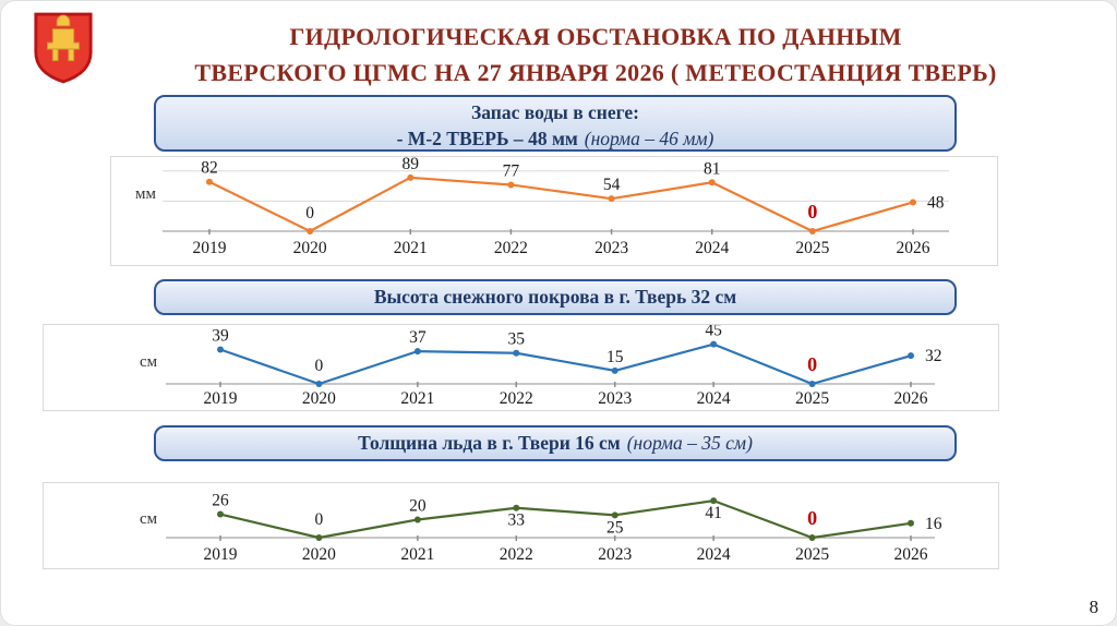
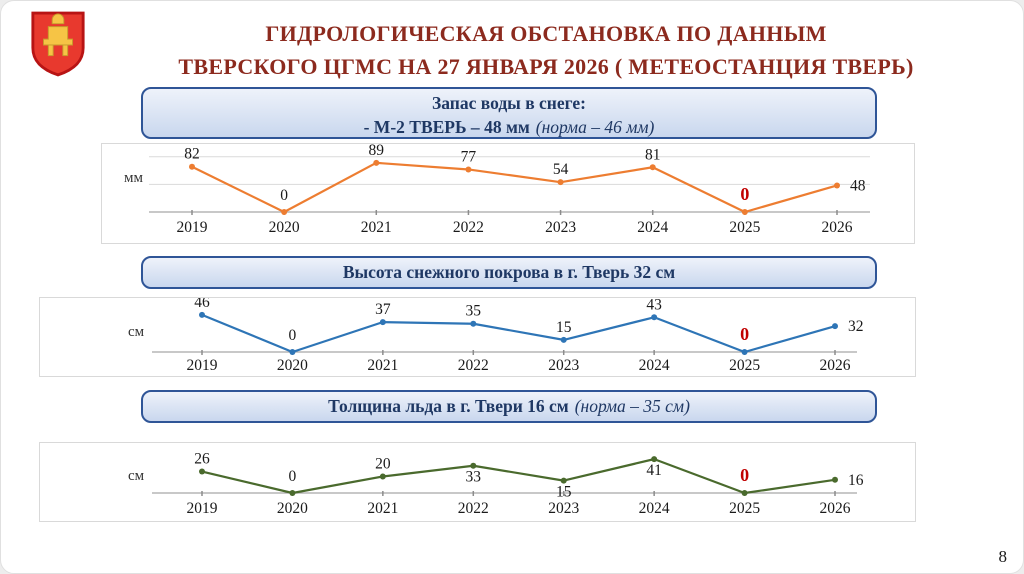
Высота снежного покрова в г. Тверь 32 см/2019: 39 -> 46
Высота снежного покрова в г. Тверь 32 см/2024: 45 -> 43
Толщина льда в г. Твери 16 см (норма – 35 см)/2023: 25 -> 15
